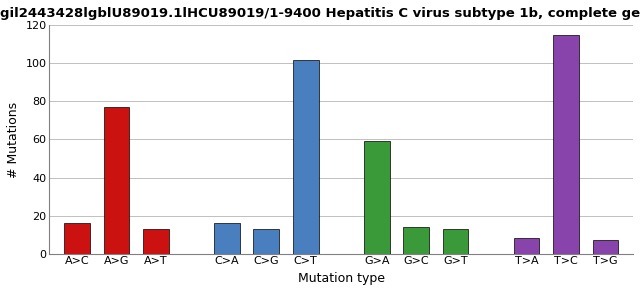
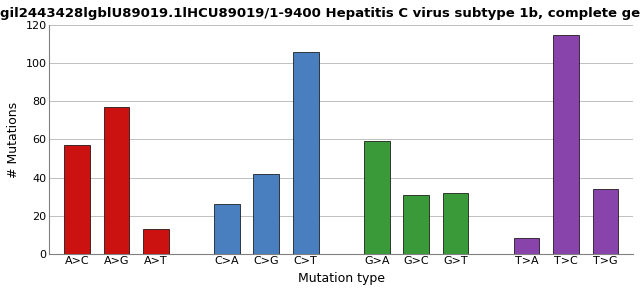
A>C: 16 -> 57
C>A: 16 -> 26
C>G: 13 -> 42
C>T: 102 -> 106
G>C: 14 -> 31
G>T: 13 -> 32
T>G: 7 -> 34
